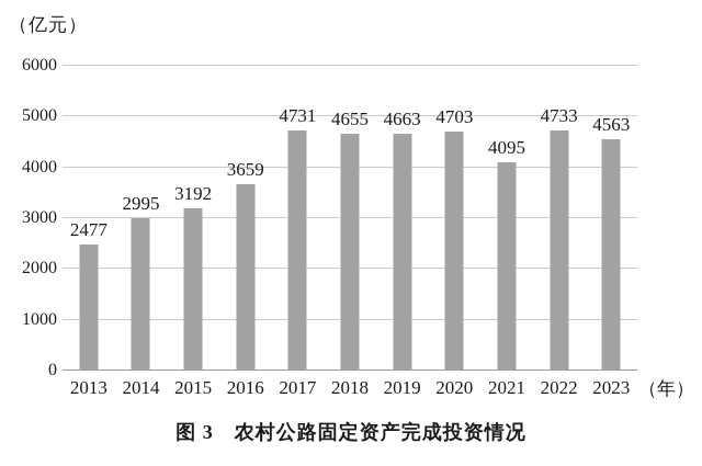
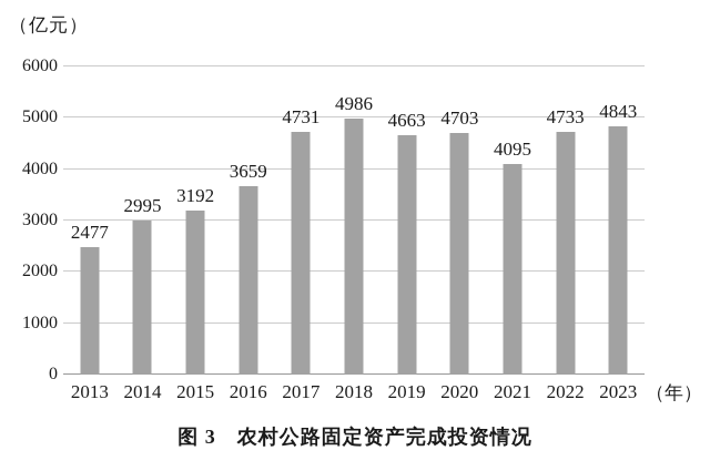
2018: 4655 -> 4986
2023: 4563 -> 4843
